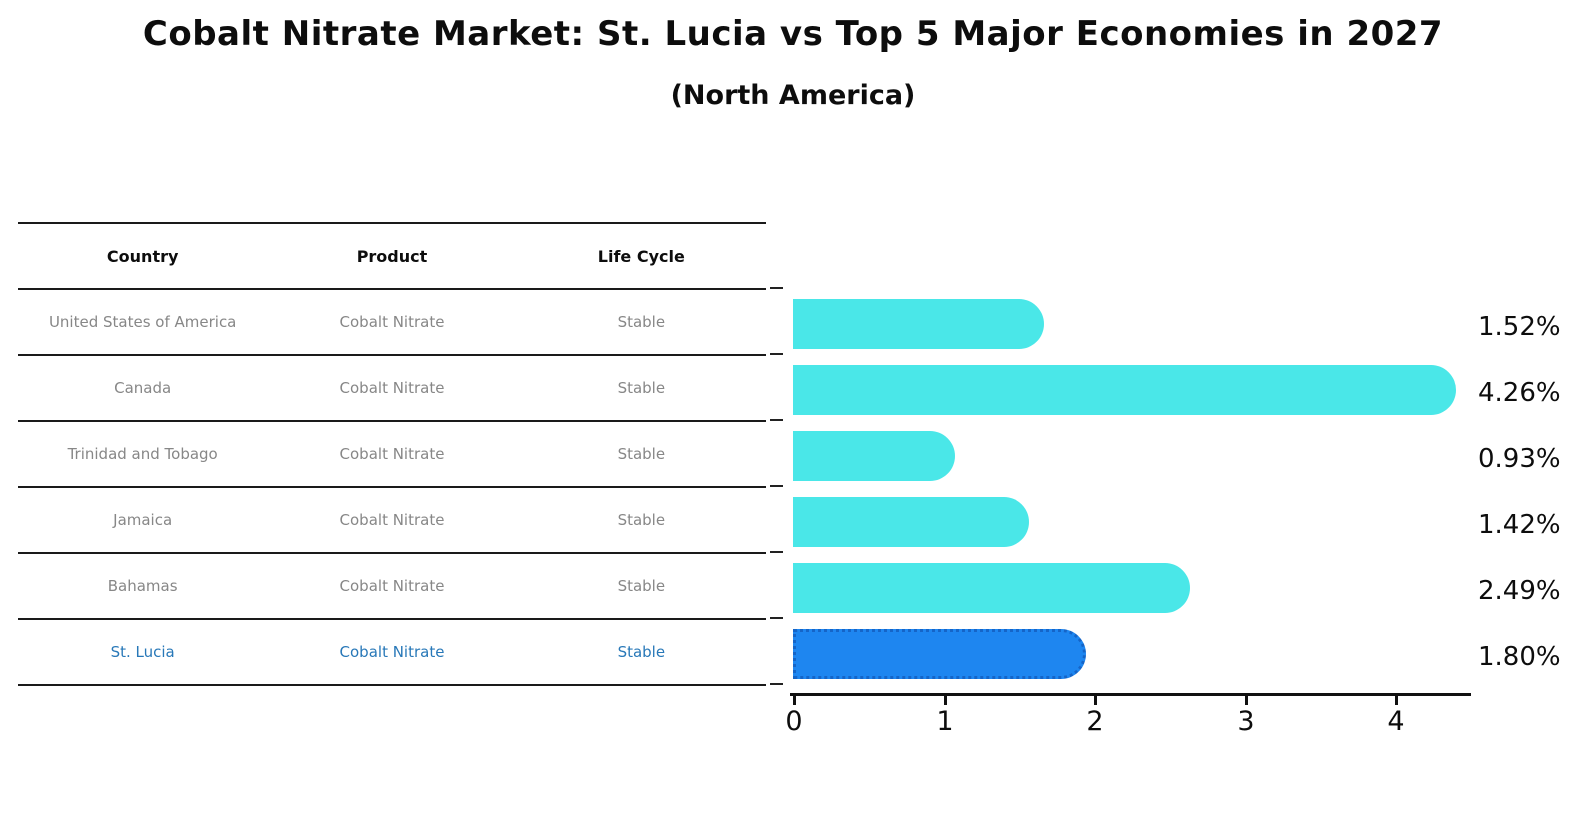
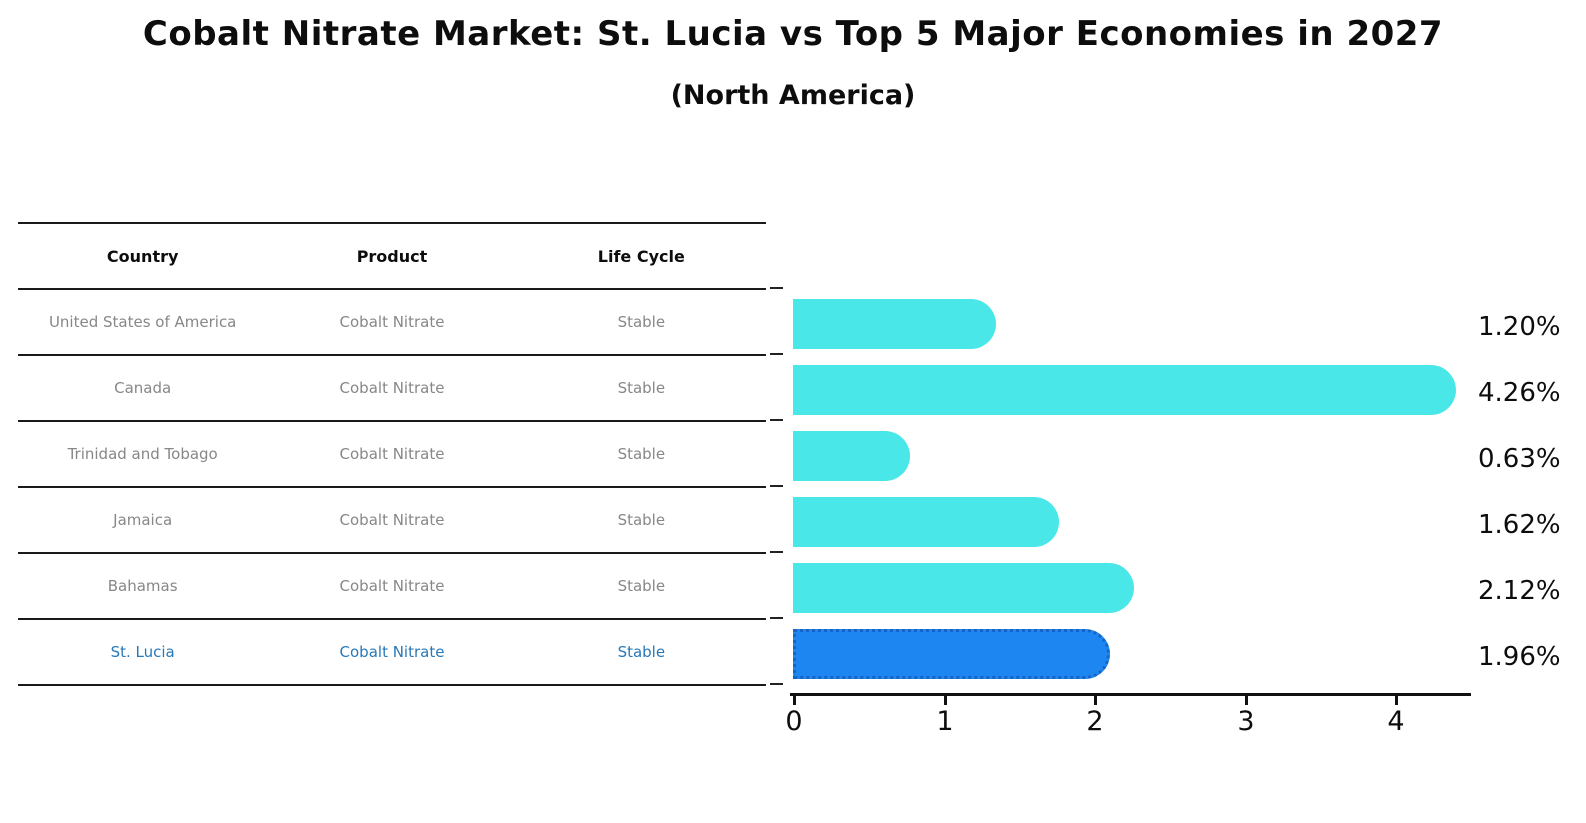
United States of America: 1.52% -> 1.20%
Trinidad and Tobago: 0.93% -> 0.63%
Jamaica: 1.42% -> 1.62%
Bahamas: 2.49% -> 2.12%
St. Lucia: 1.80% -> 1.96%
